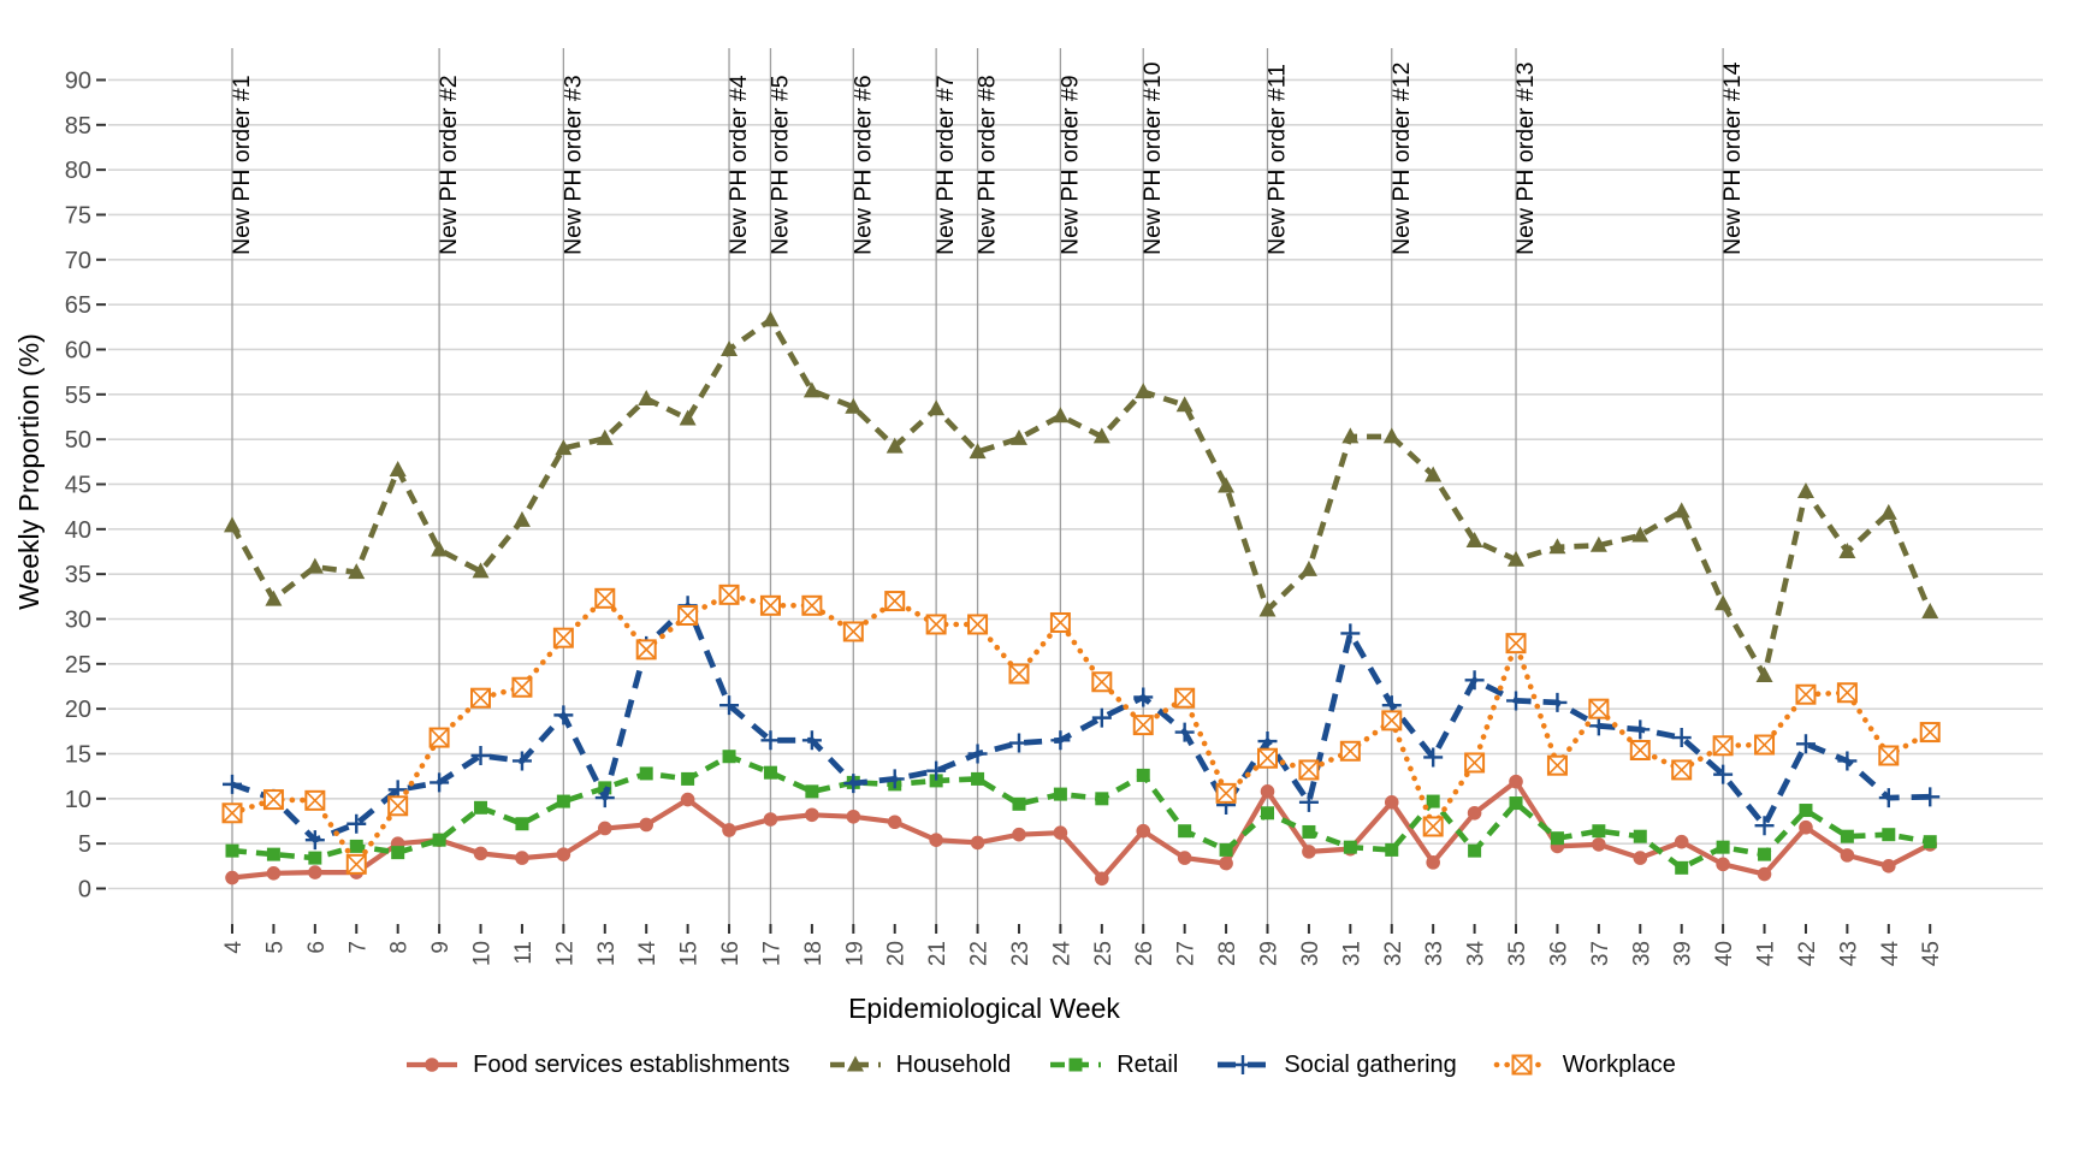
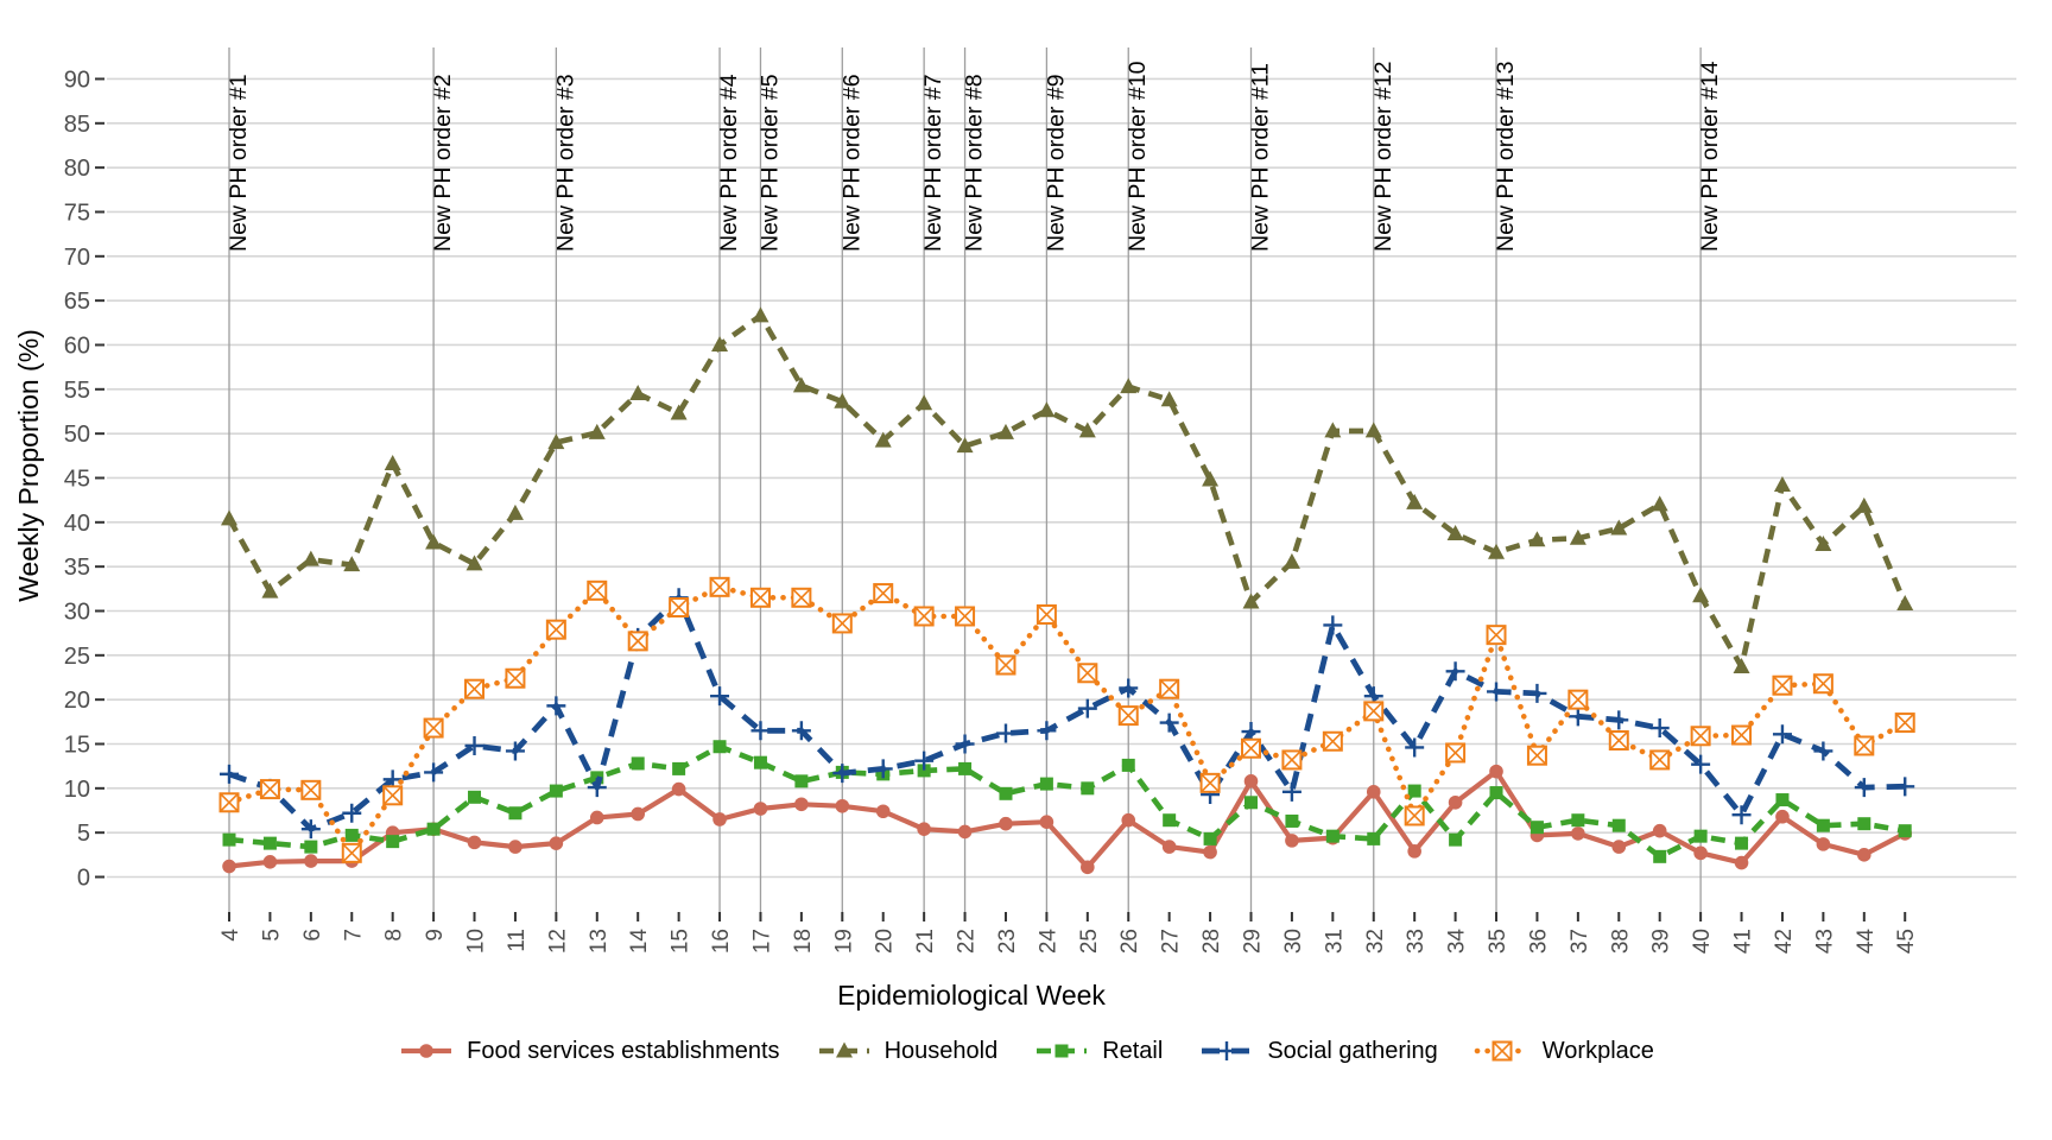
Household/33: 46 -> 42
